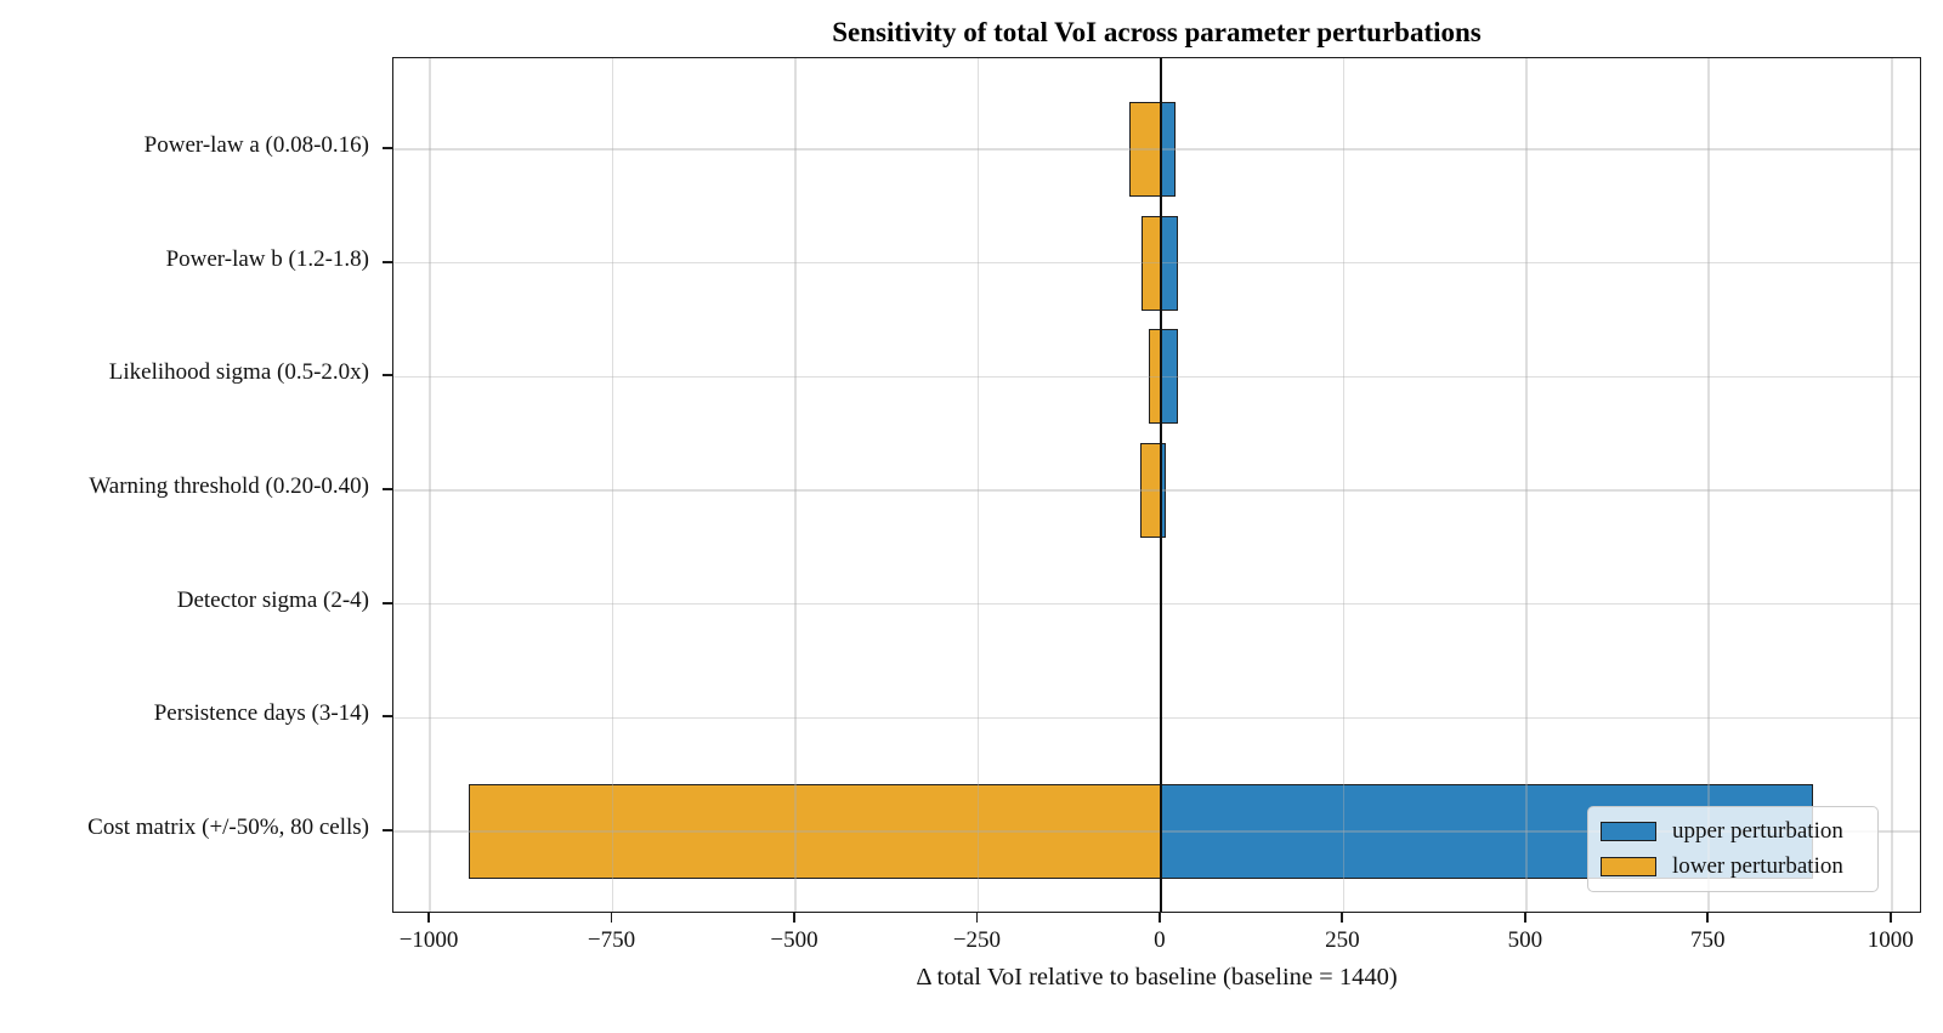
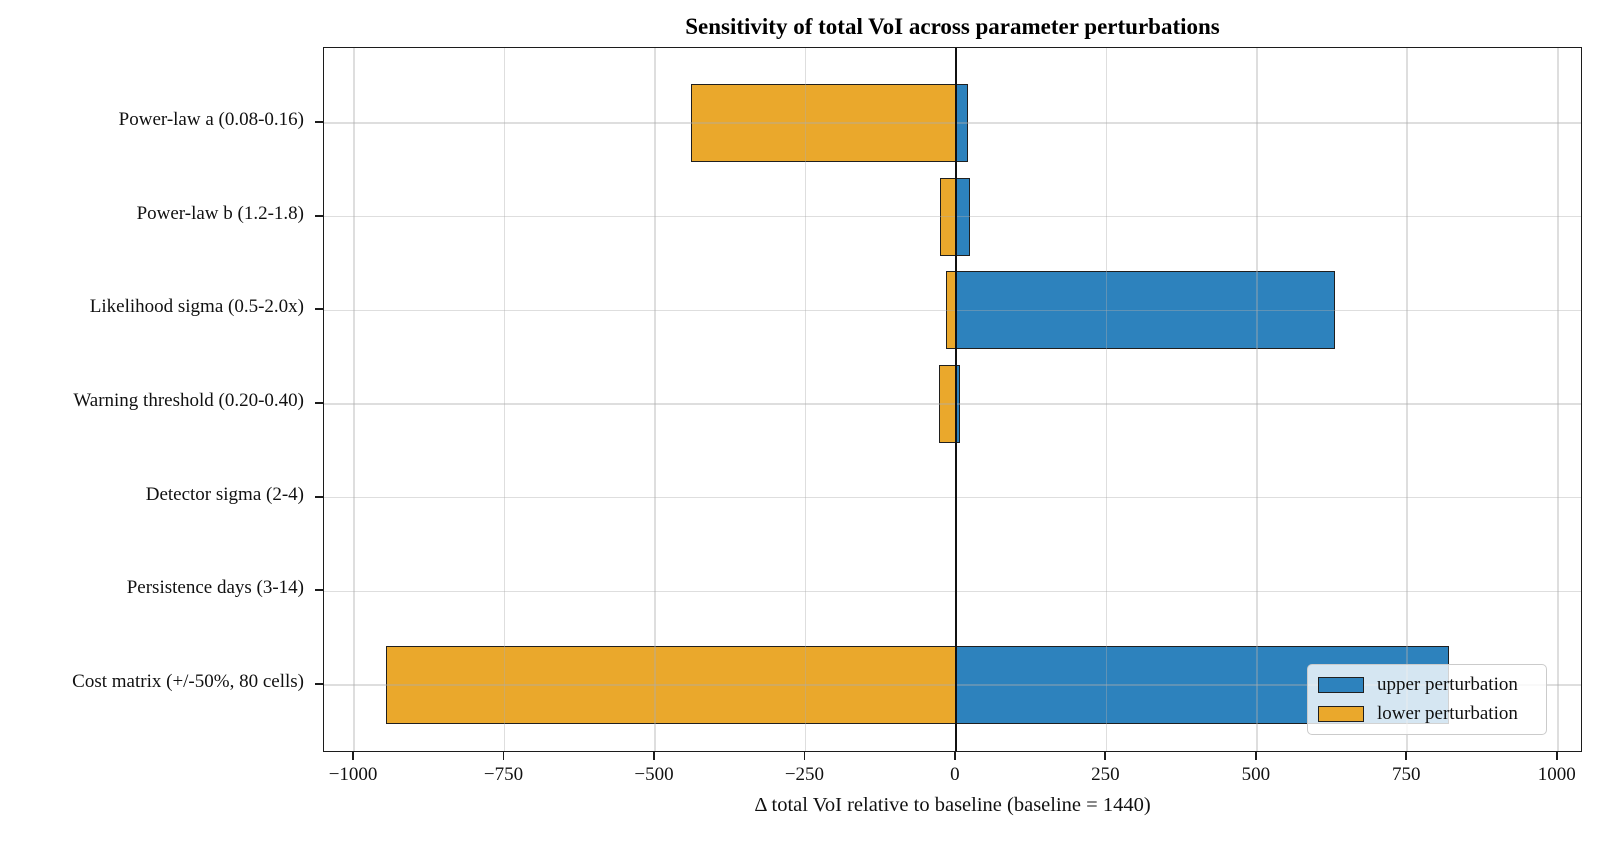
lower perturbation/Power-law a (0.08-0.16): -40 -> -440
upper perturbation/Likelihood sigma (0.5-2.0x): 20 -> 630
upper perturbation/Cost matrix (+/-50%, 80 cells): 890 -> 820
